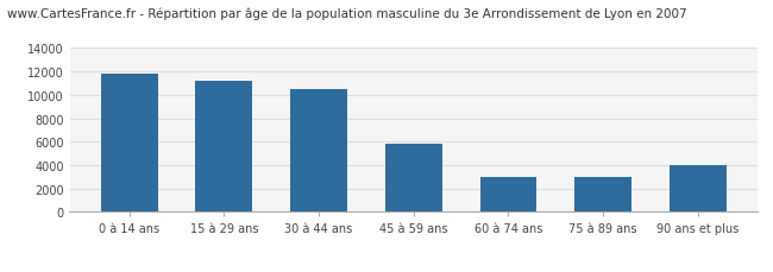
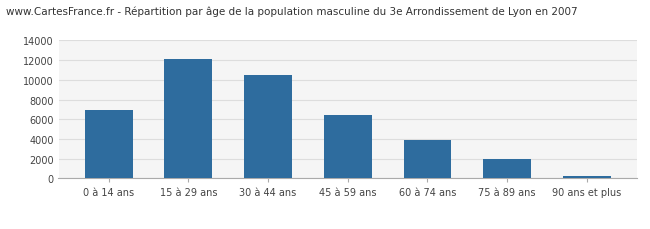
0 à 14 ans: 11800 -> 7000
15 à 29 ans: 11200 -> 12200
45 à 59 ans: 5800 -> 6400
60 à 74 ans: 3000 -> 3900
75 à 89 ans: 3000 -> 2000
90 ans et plus: 4000 -> 200
